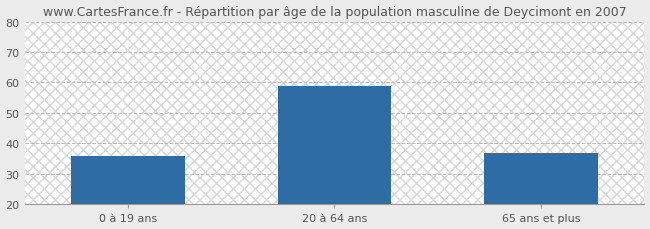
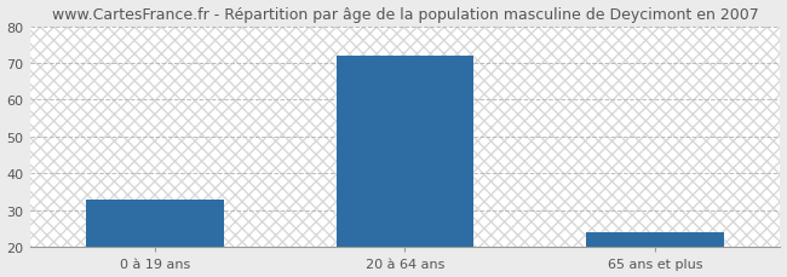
0 à 19 ans: 36 -> 33
20 à 64 ans: 59 -> 72
65 ans et plus: 37 -> 24
